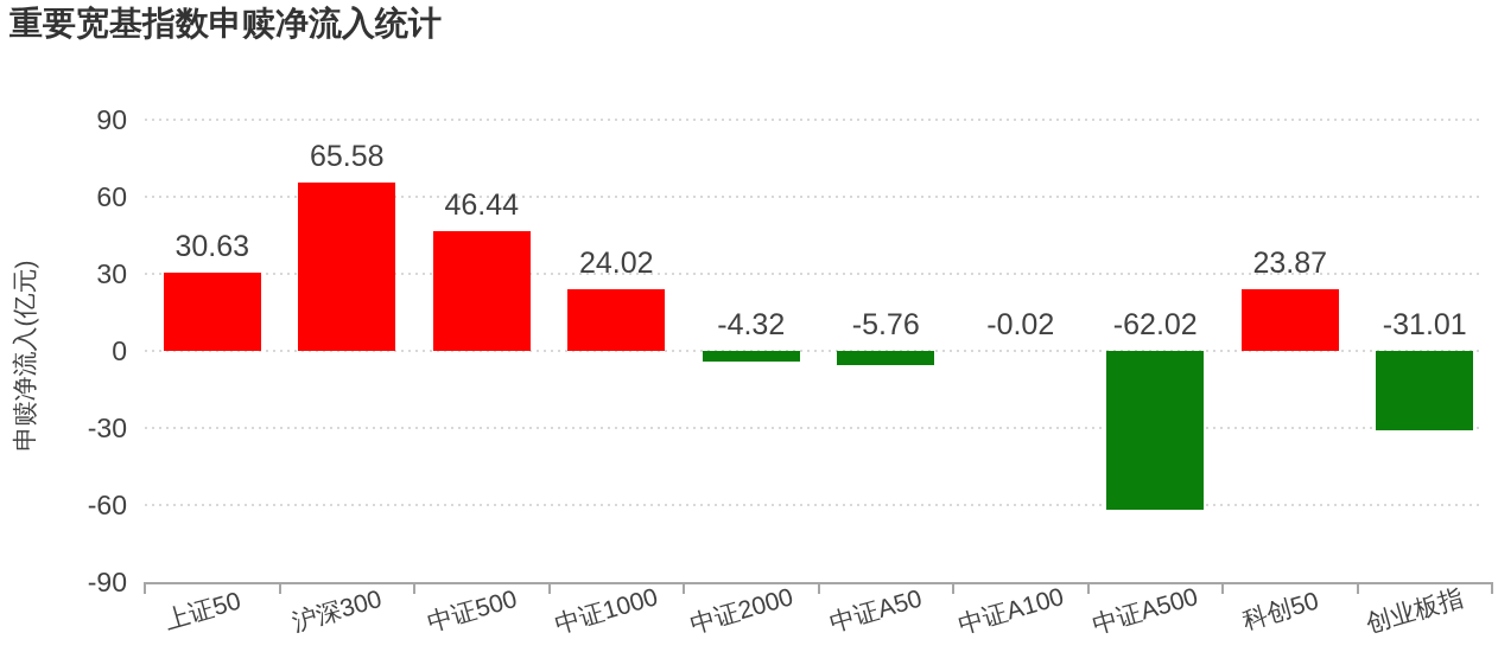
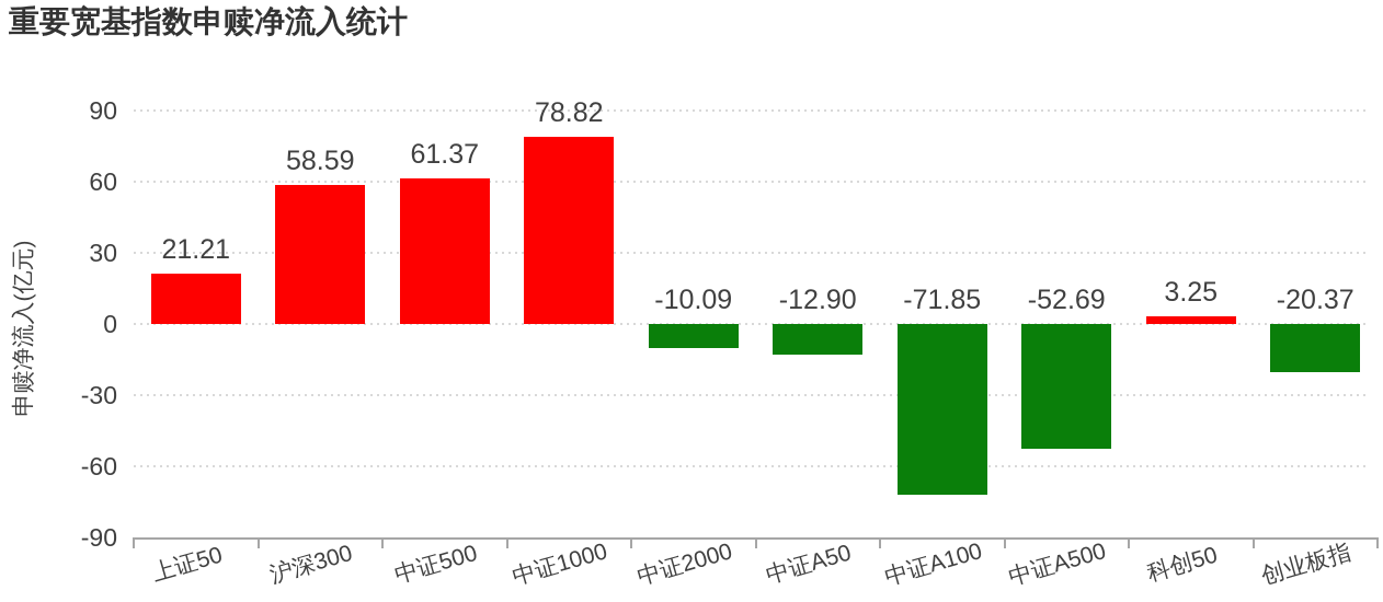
上证50: 30.63 -> 21.21
沪深300: 65.58 -> 58.59
中证500: 46.44 -> 61.37
中证1000: 24.02 -> 78.82
中证2000: -4.32 -> -10.09
中证A50: -5.76 -> -12.90
中证A100: -0.02 -> -71.85
中证A500: -62.02 -> -52.69
科创50: 23.87 -> 3.25
创业板指: -31.01 -> -20.37
